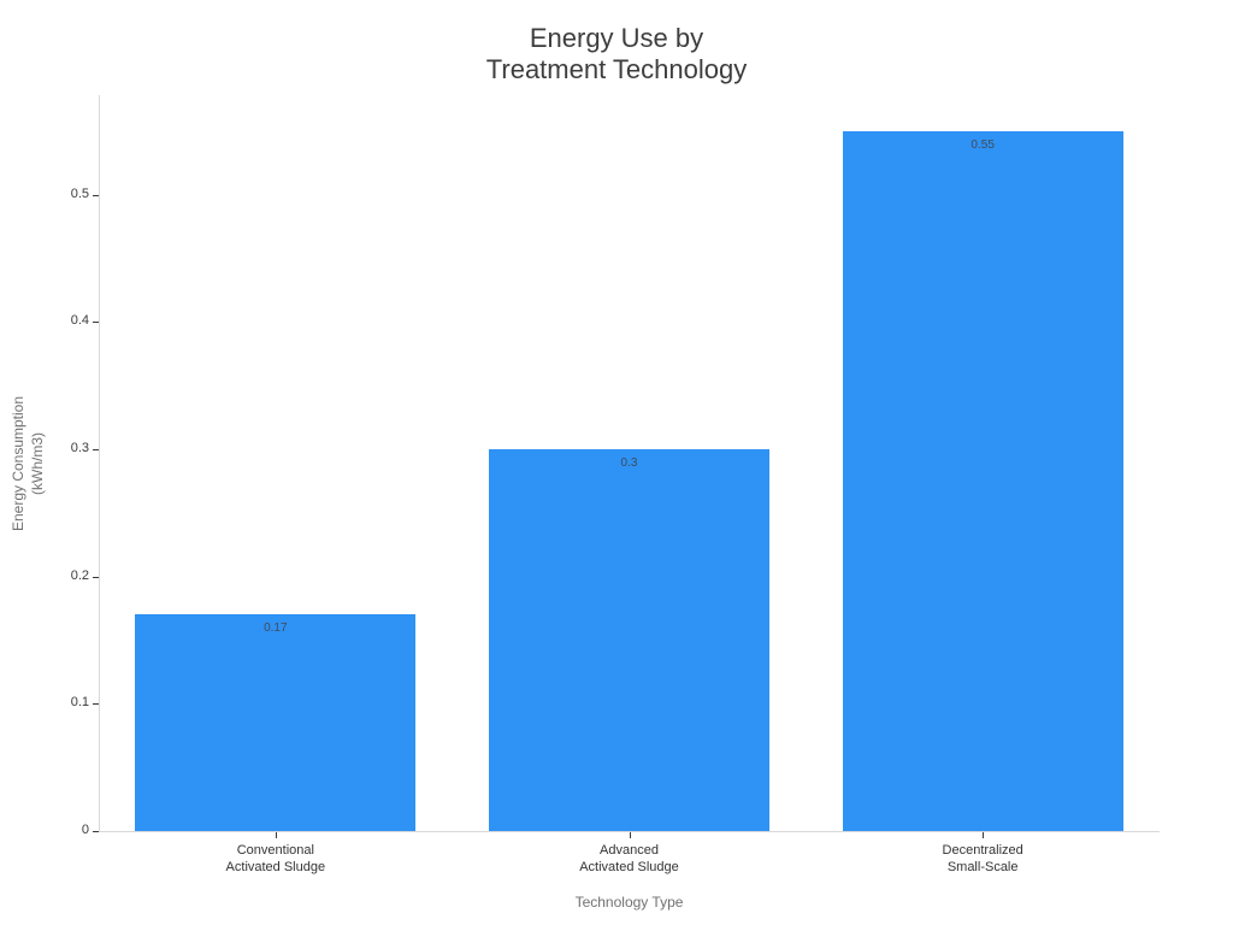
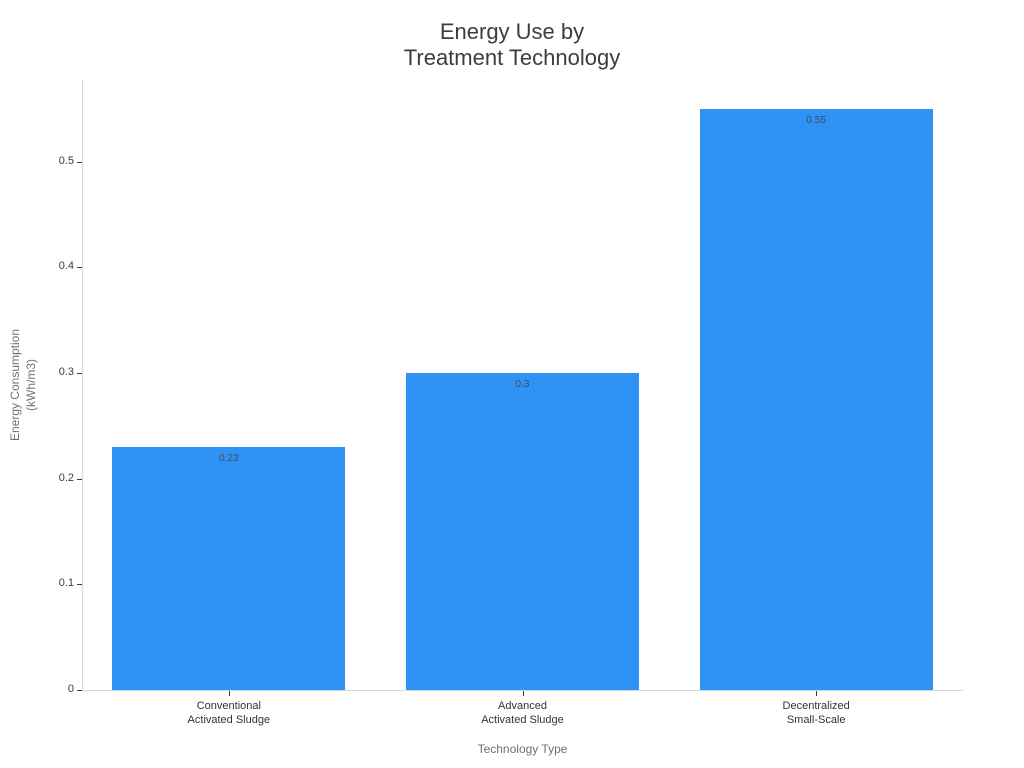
Conventional Activated Sludge: 0.17 -> 0.23
